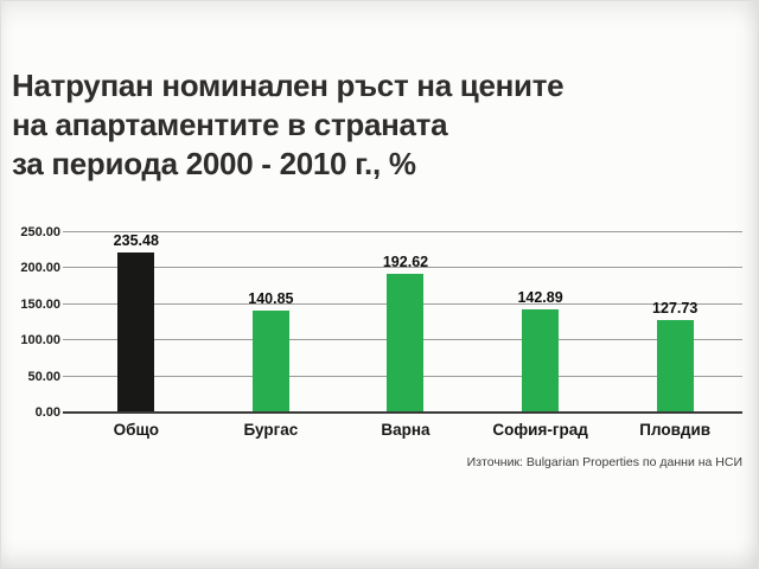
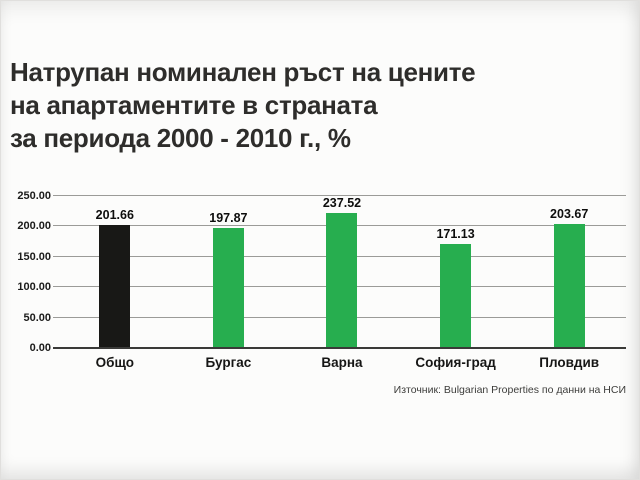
Общо: 235.48 -> 201.66
Бургас: 140.85 -> 197.87
Варна: 192.62 -> 237.52
София-град: 142.89 -> 171.13
Пловдив: 127.73 -> 203.67
